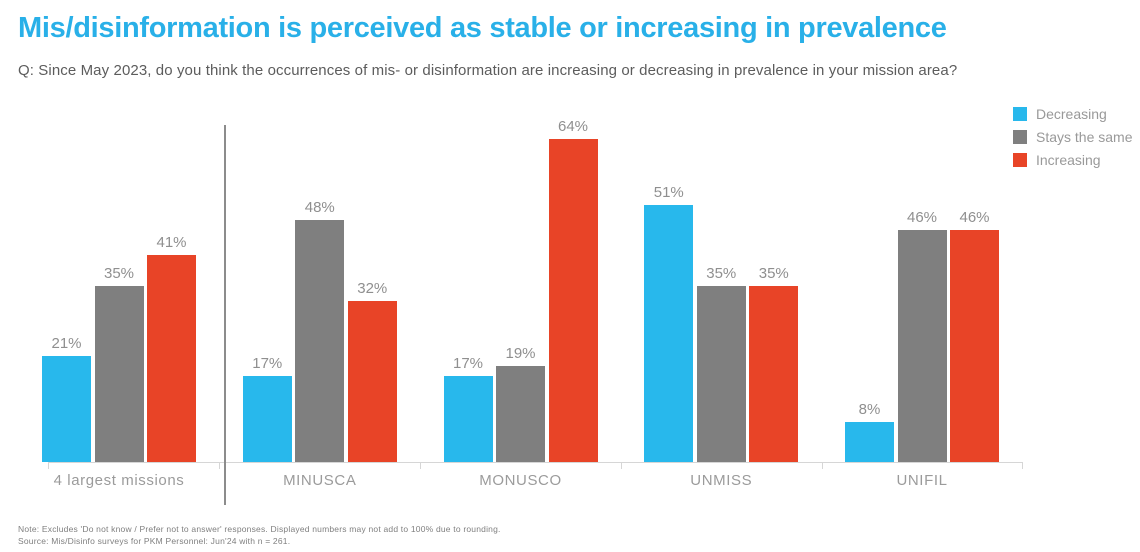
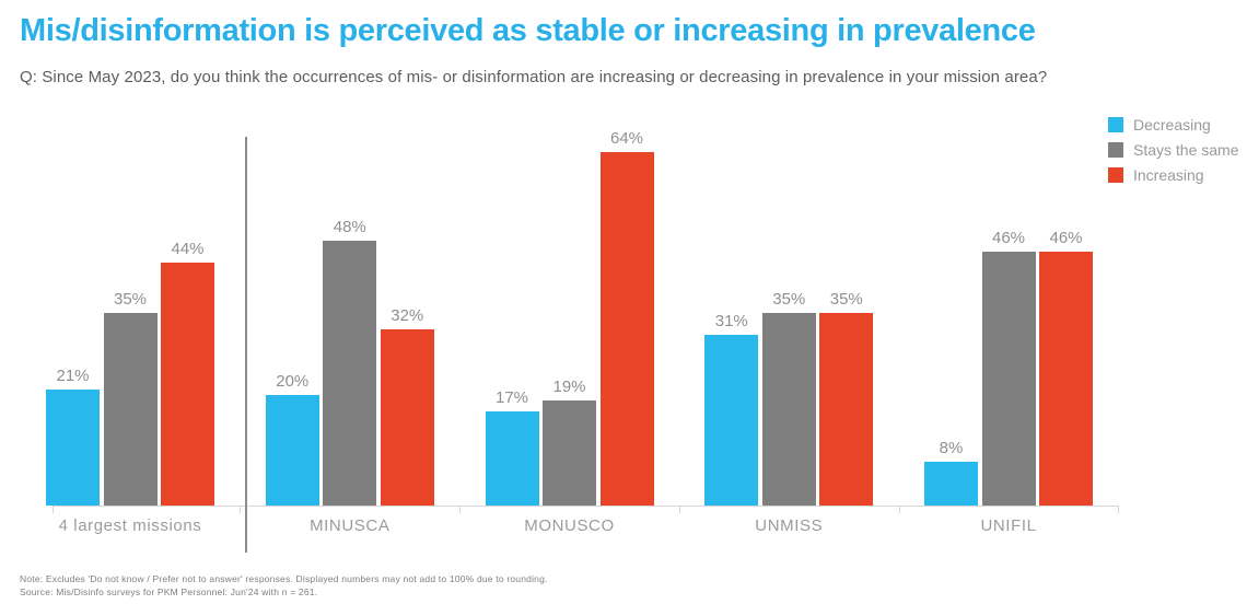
Increasing/4 largest missions: 41% -> 44%
Decreasing/MINUSCA: 17% -> 20%
Decreasing/UNMISS: 51% -> 31%
